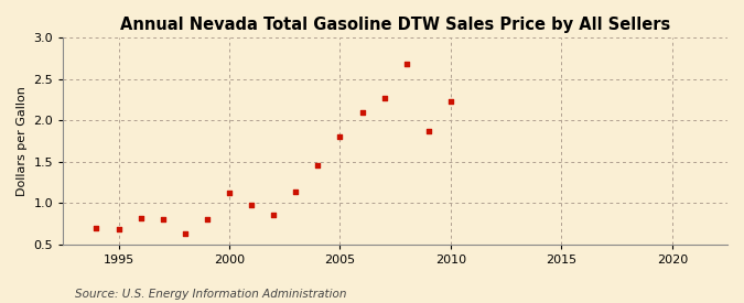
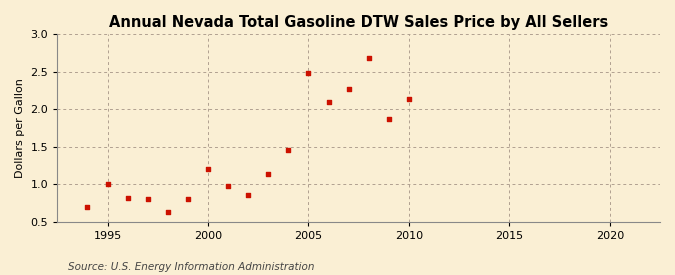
1995: 0.68 -> 1.00
2000: 1.12 -> 1.20
2005: 1.80 -> 2.48
2010: 2.23 -> 2.14
